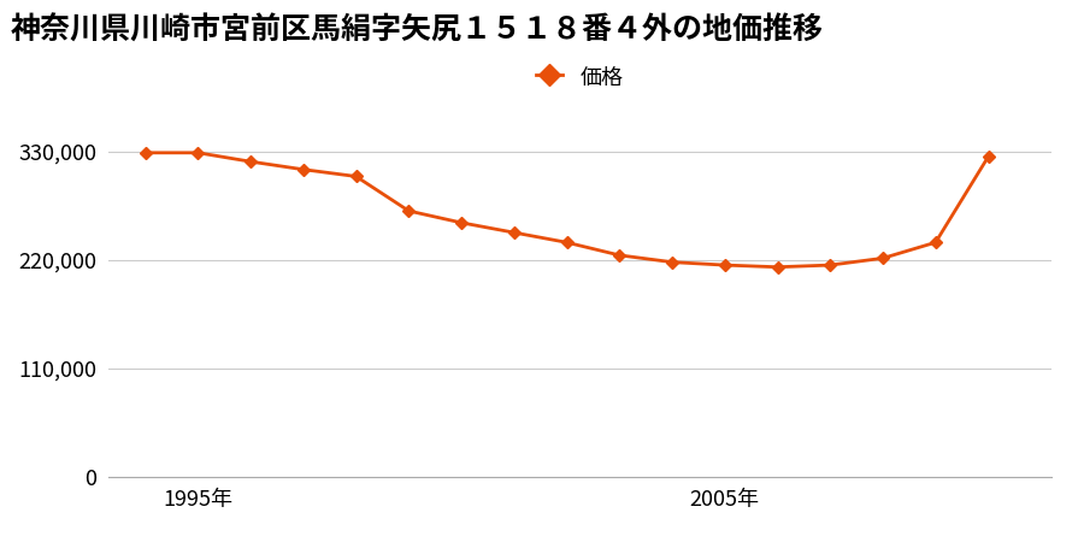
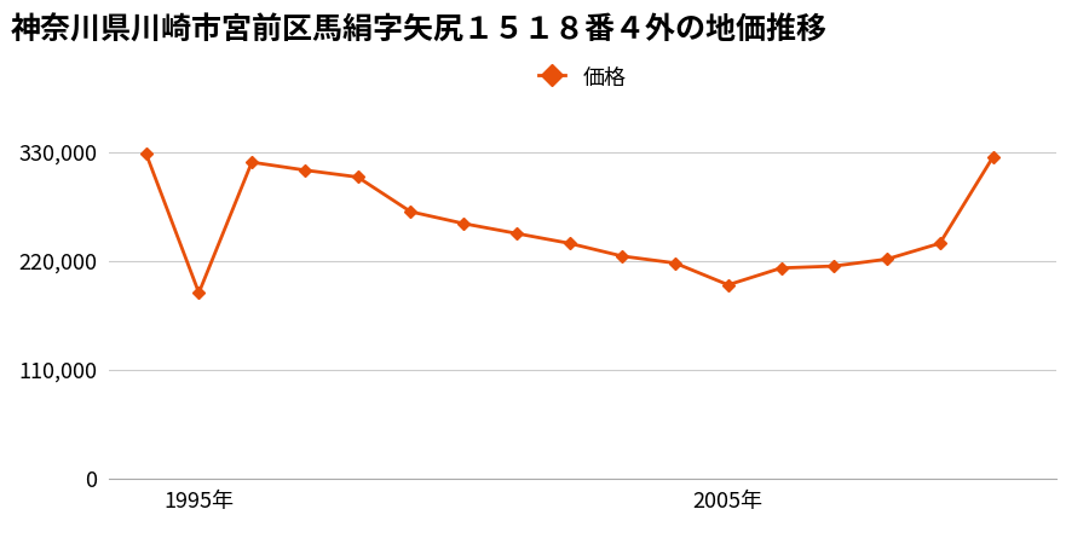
1995年: 329,000 -> 188,000
2005年: 215,000 -> 196,000
